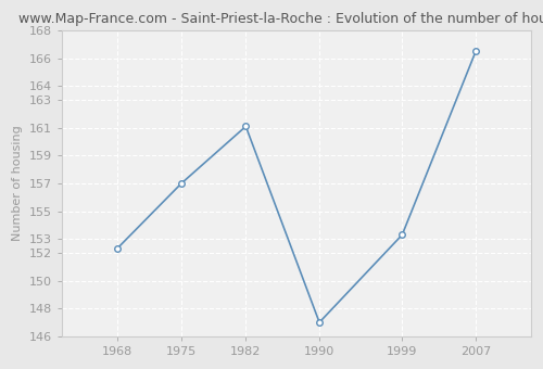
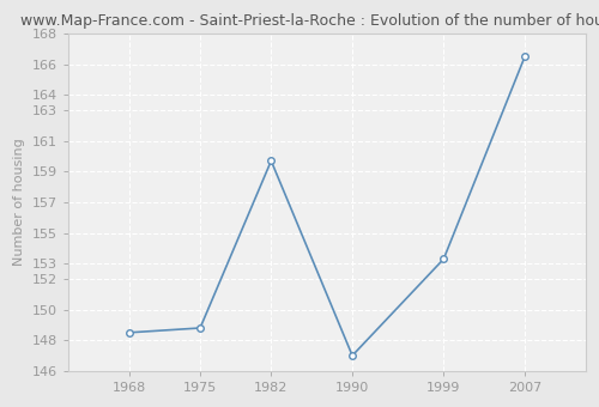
1968: 152.3 -> 148.5
1975: 157.0 -> 148.8
1982: 161.1 -> 159.7
